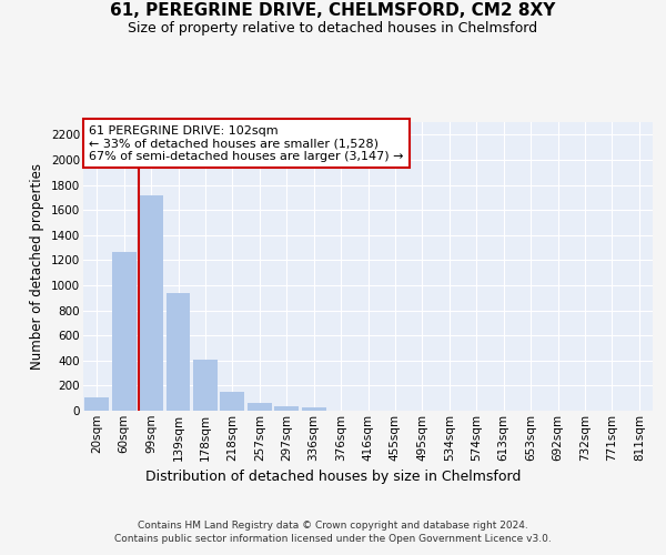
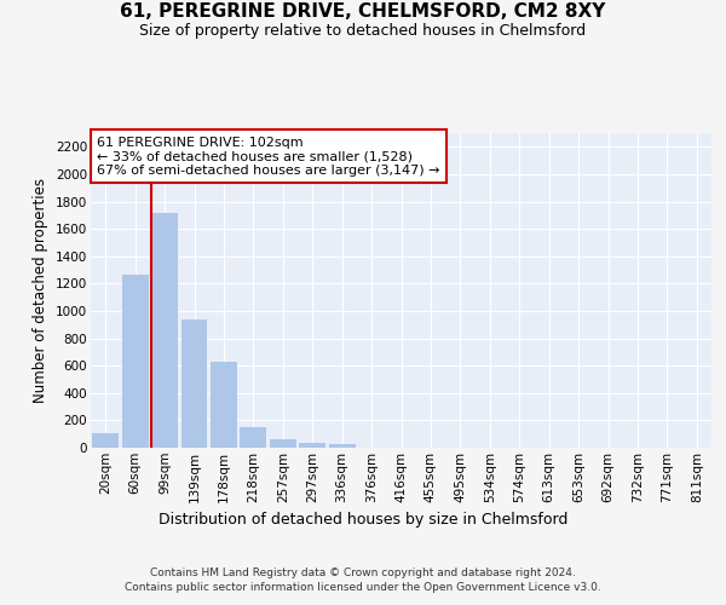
178sqm: 400 -> 630
